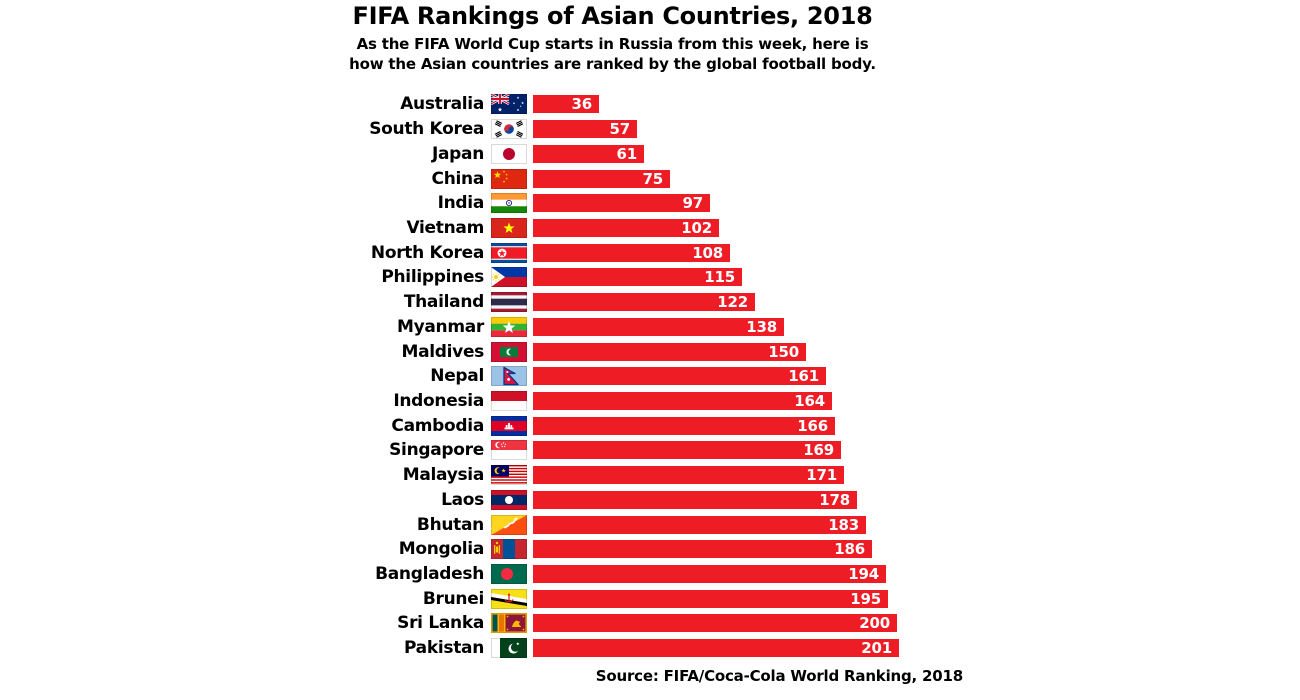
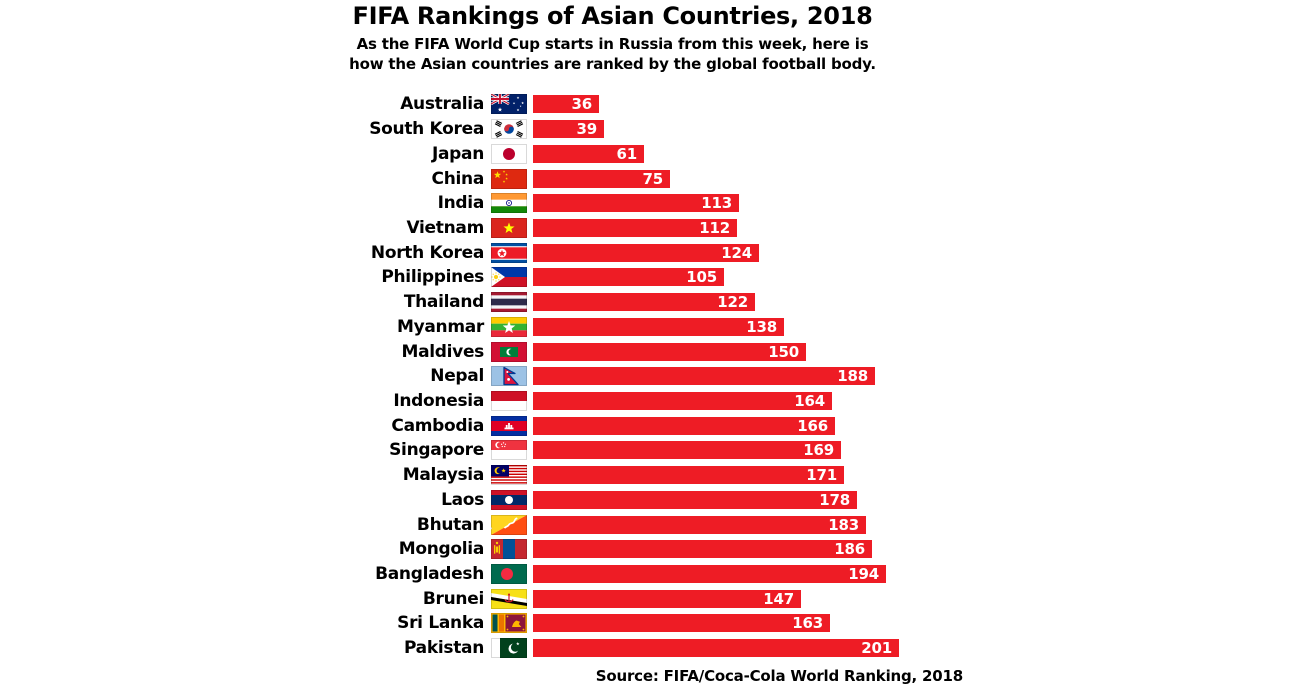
South Korea: 57 -> 39
India: 97 -> 113
Vietnam: 102 -> 112
North Korea: 108 -> 124
Philippines: 115 -> 105
Nepal: 161 -> 188
Brunei: 195 -> 147
Sri Lanka: 200 -> 163
